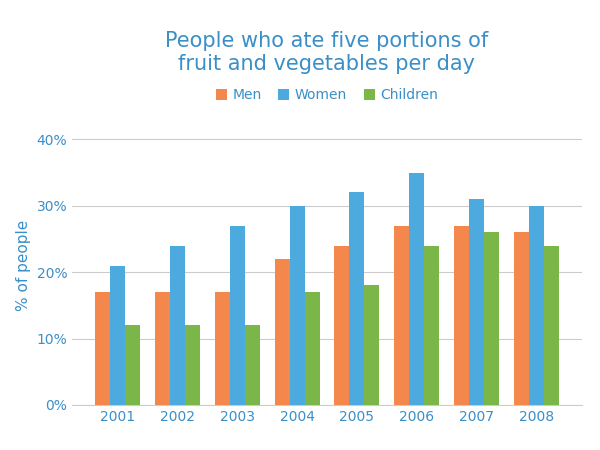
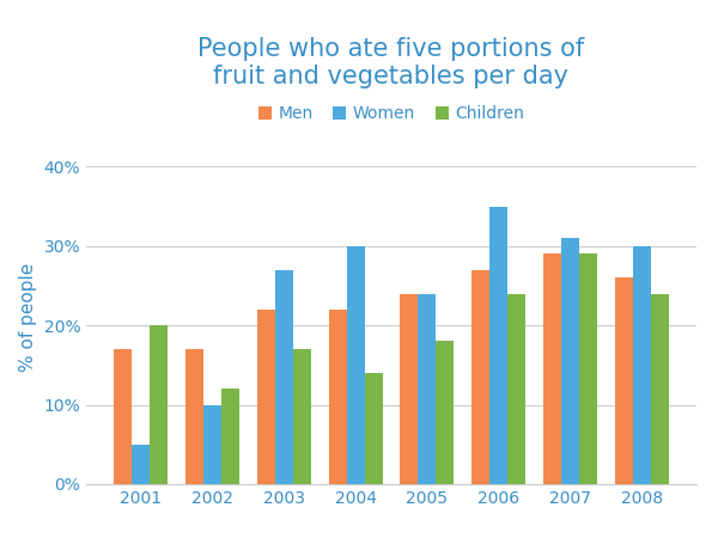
Women/2001: 21% -> 5%
Children/2001: 12% -> 20%
Women/2002: 24% -> 10%
Men/2003: 17% -> 22%
Children/2003: 12% -> 17%
Children/2004: 17% -> 14%
Women/2005: 32% -> 24%
Men/2007: 27% -> 29%
Children/2007: 26% -> 29%
